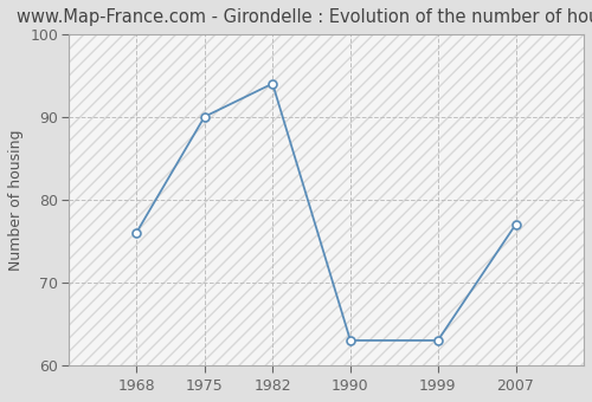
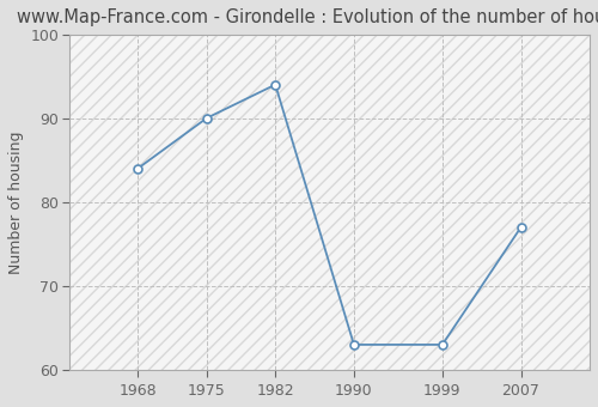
1968: 76 -> 84
